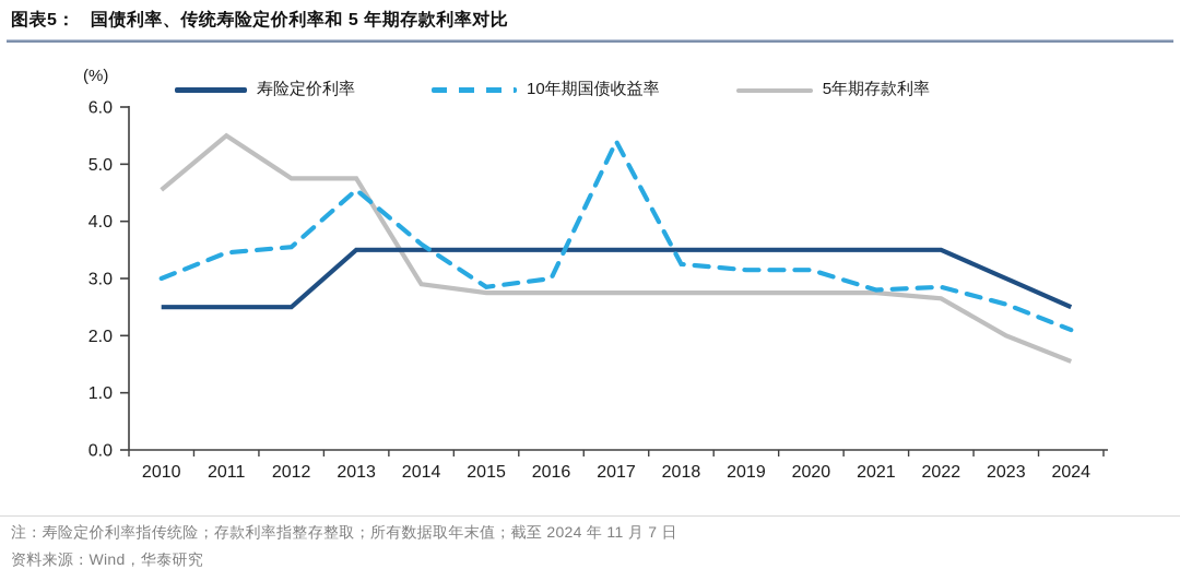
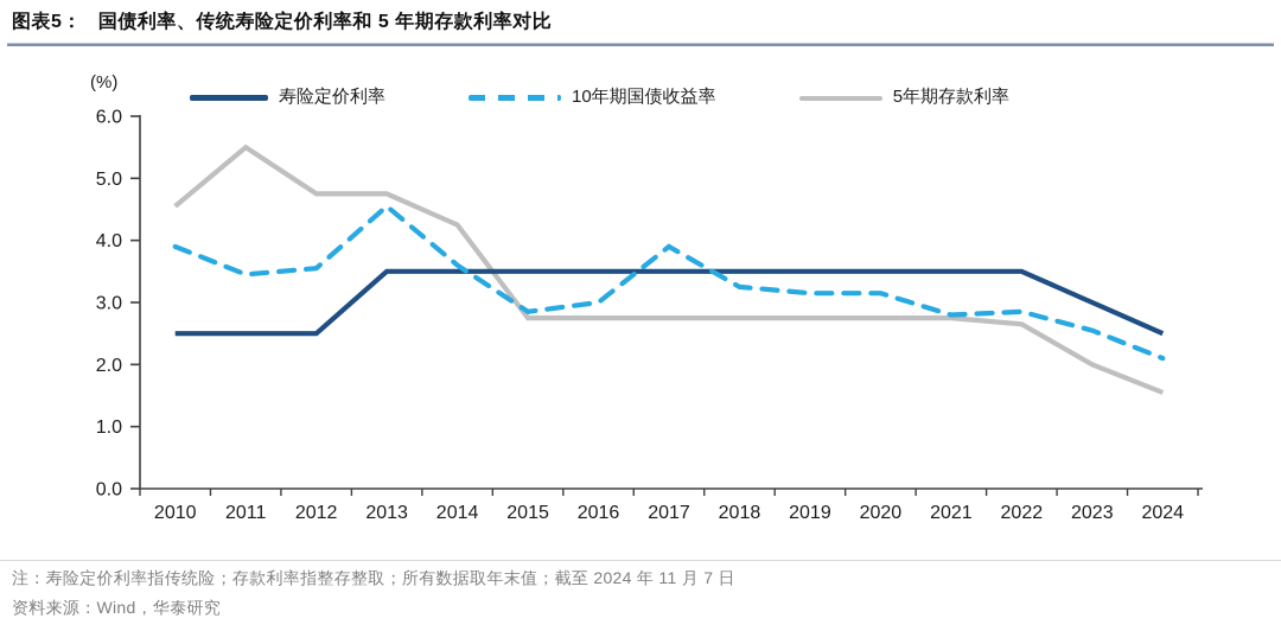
10年期国债收益率/2010: 3.0 -> 3.9
5年期存款利率/2014: 2.9 -> 4.2
10年期国债收益率/2017: 5.4 -> 3.9
